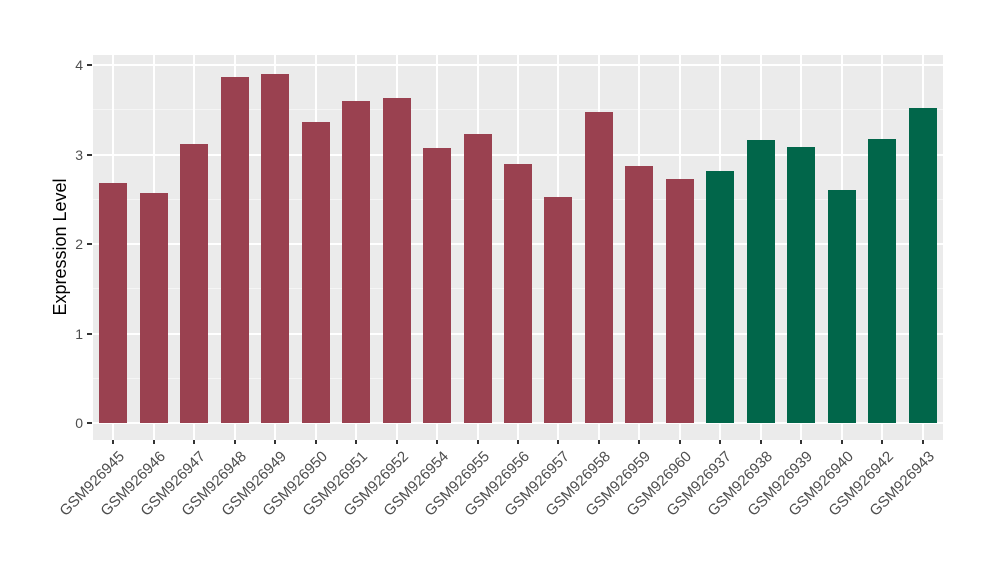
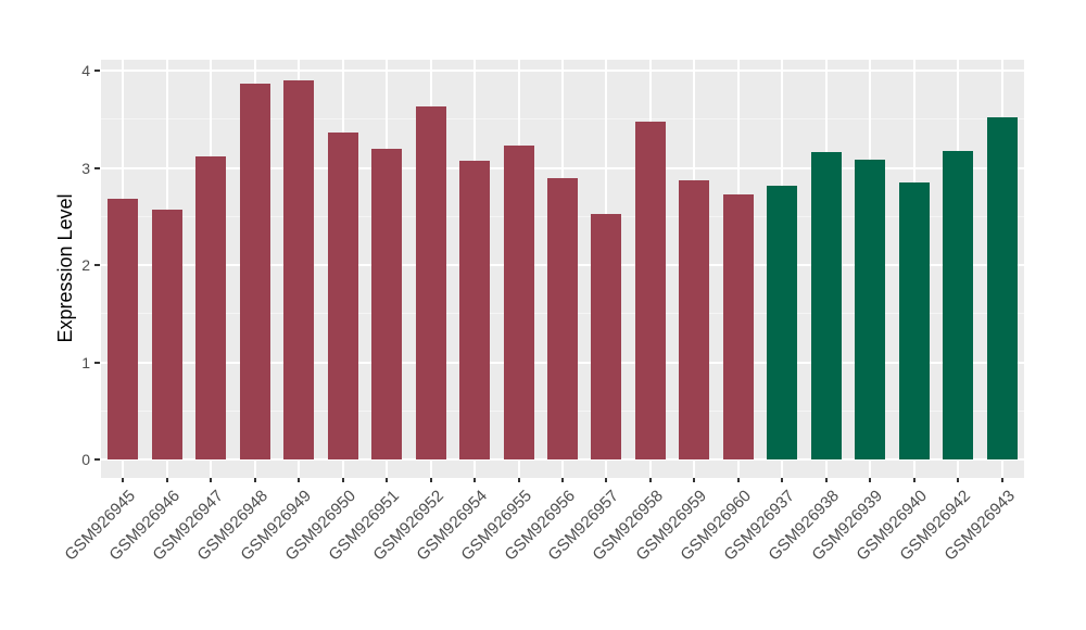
GSM926951: 3.6 -> 3.2
GSM926940: 2.6 -> 2.9
